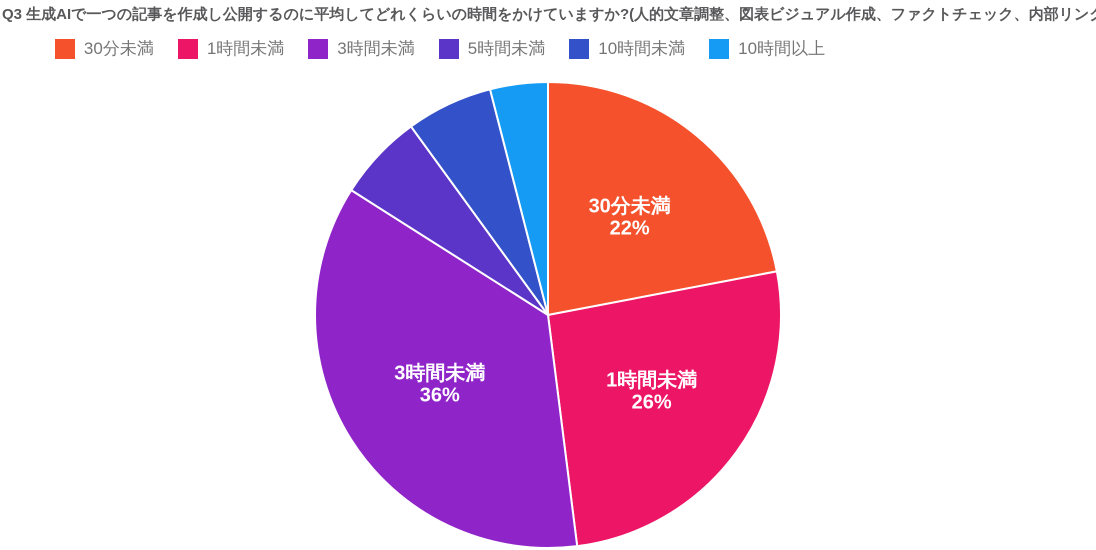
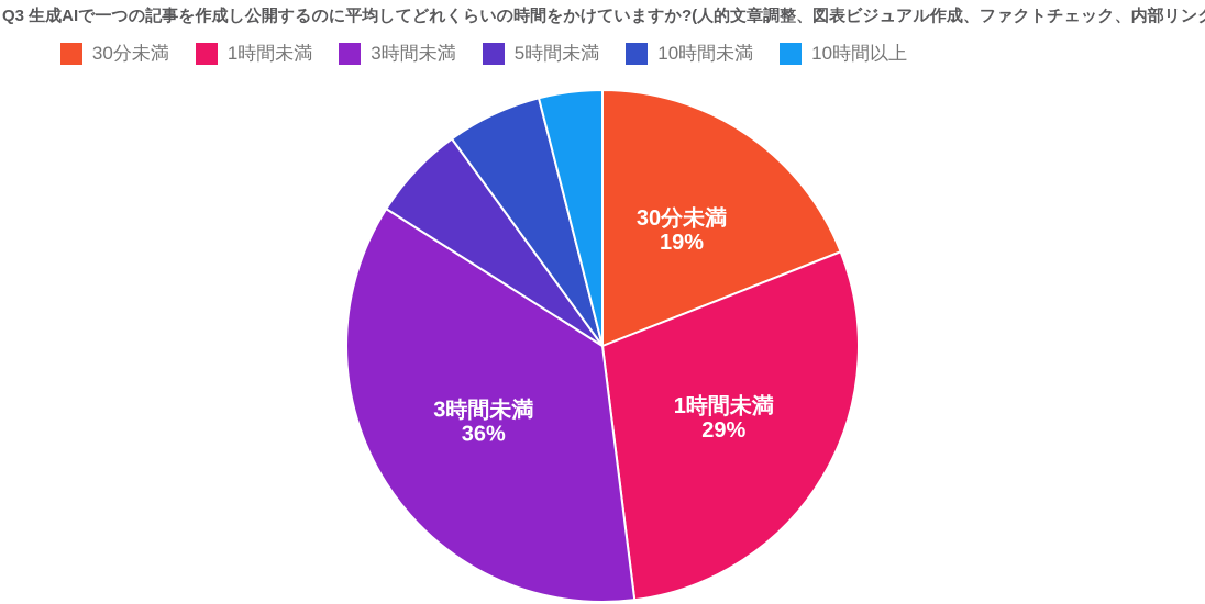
30分未満: 22% -> 19%
1時間未満: 26% -> 29%
